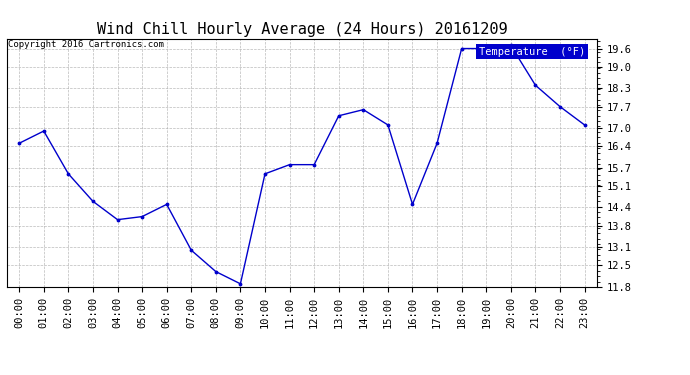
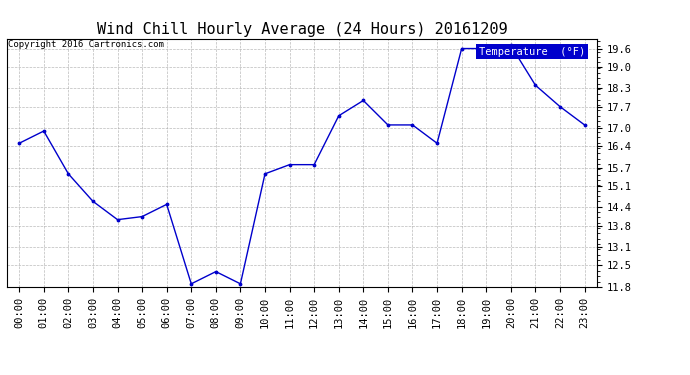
07:00: 13.0 -> 11.9
14:00: 17.6 -> 17.9
16:00: 14.5 -> 17.1
